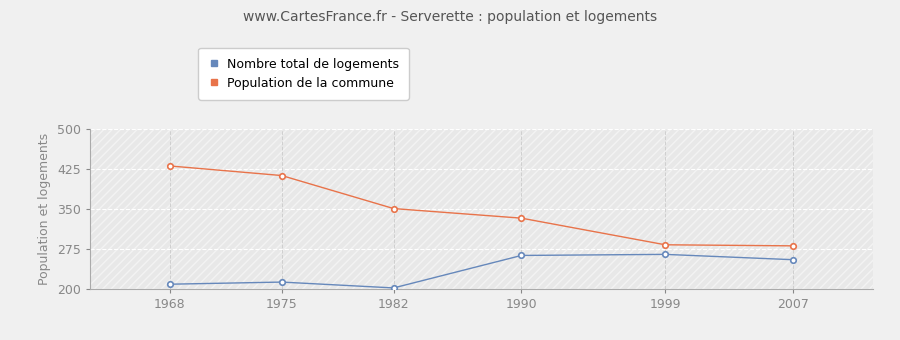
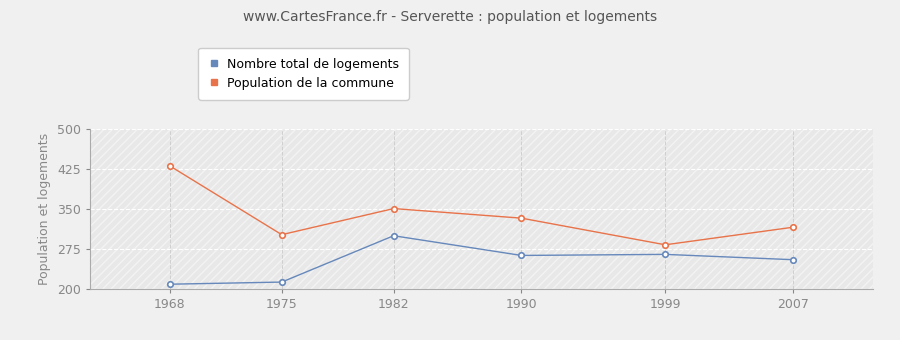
Population de la commune/1975: 413 -> 302
Nombre total de logements/1982: 202 -> 300
Population de la commune/2007: 281 -> 316
